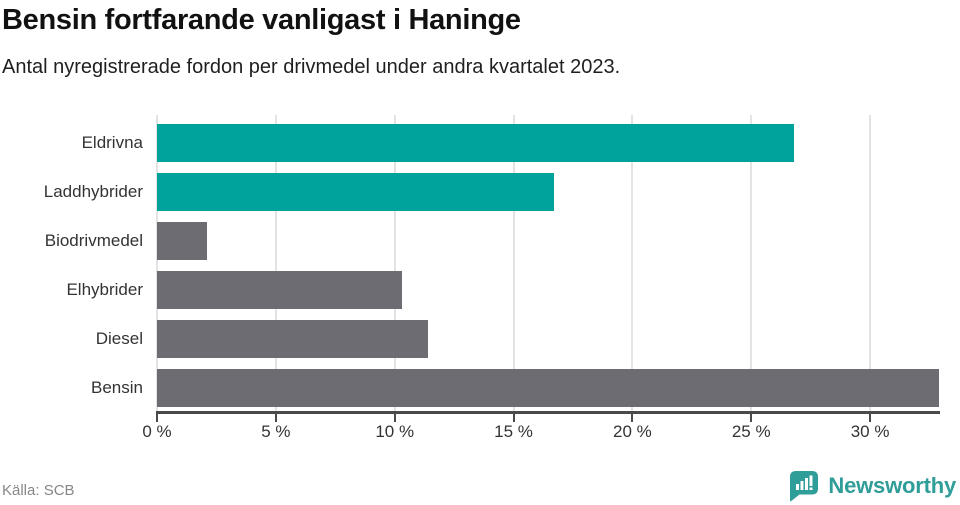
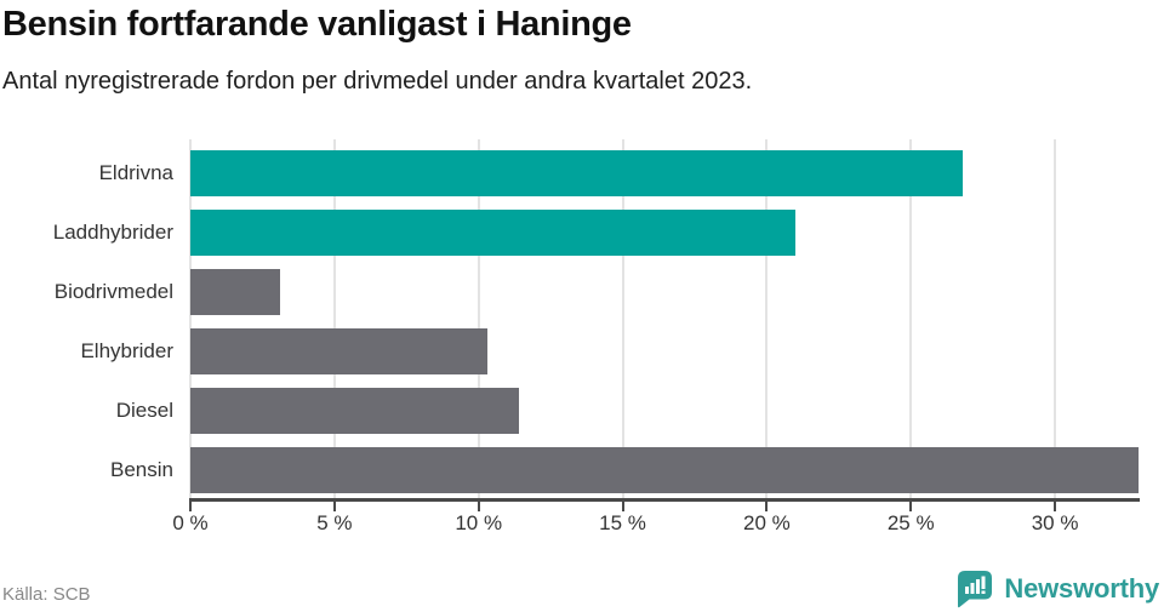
Laddhybrider: 16.7% -> 21.0%
Biodrivmedel: 2.1% -> 3.1%
